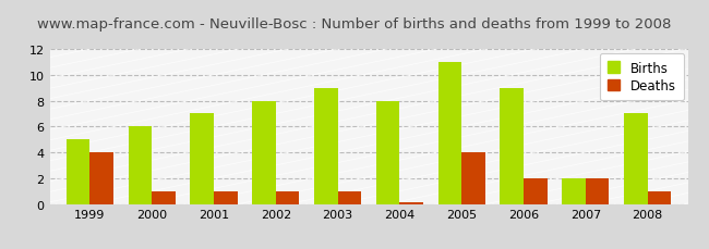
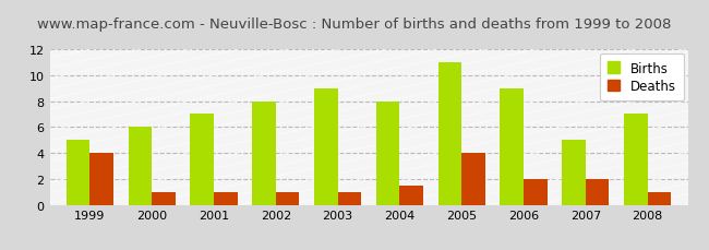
Deaths/2004: 0.1 -> 1.5
Births/2007: 2 -> 5
